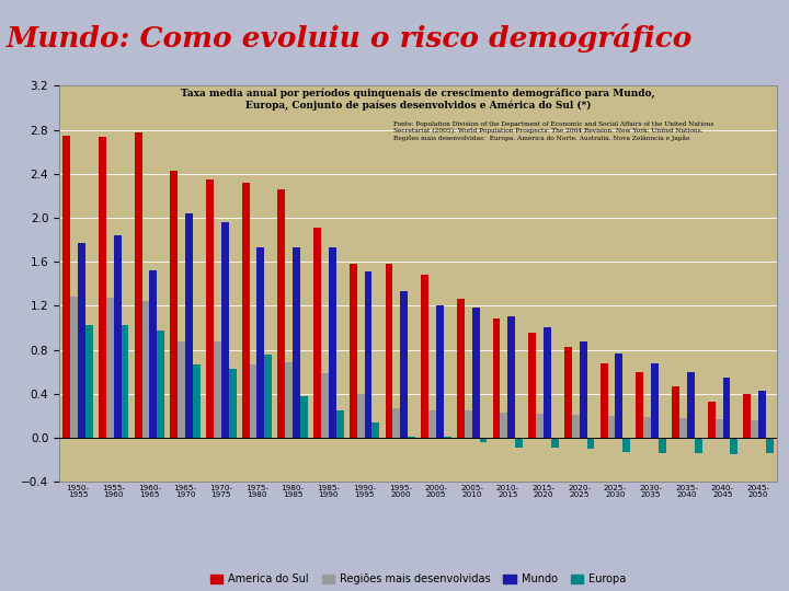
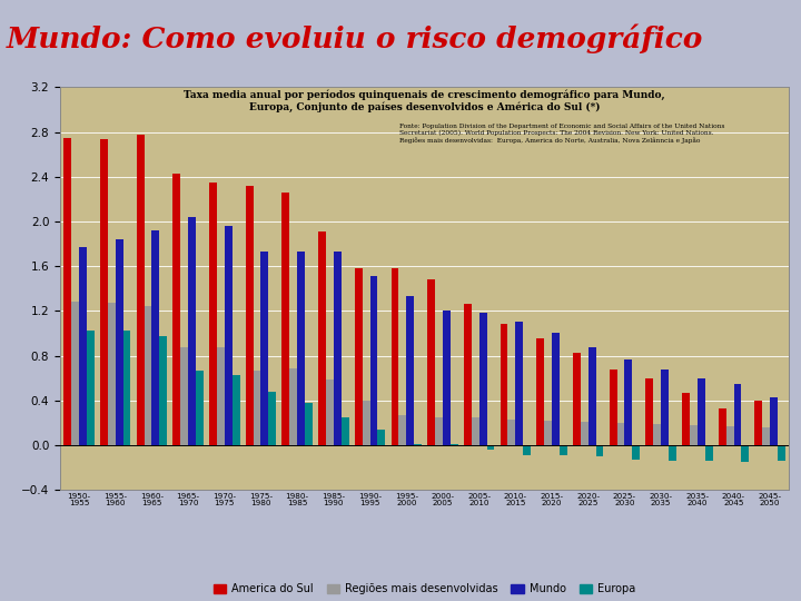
Mundo/1960- 1965: 1.52 -> 1.92
Europa/1975- 1980: 0.76 -> 0.48
